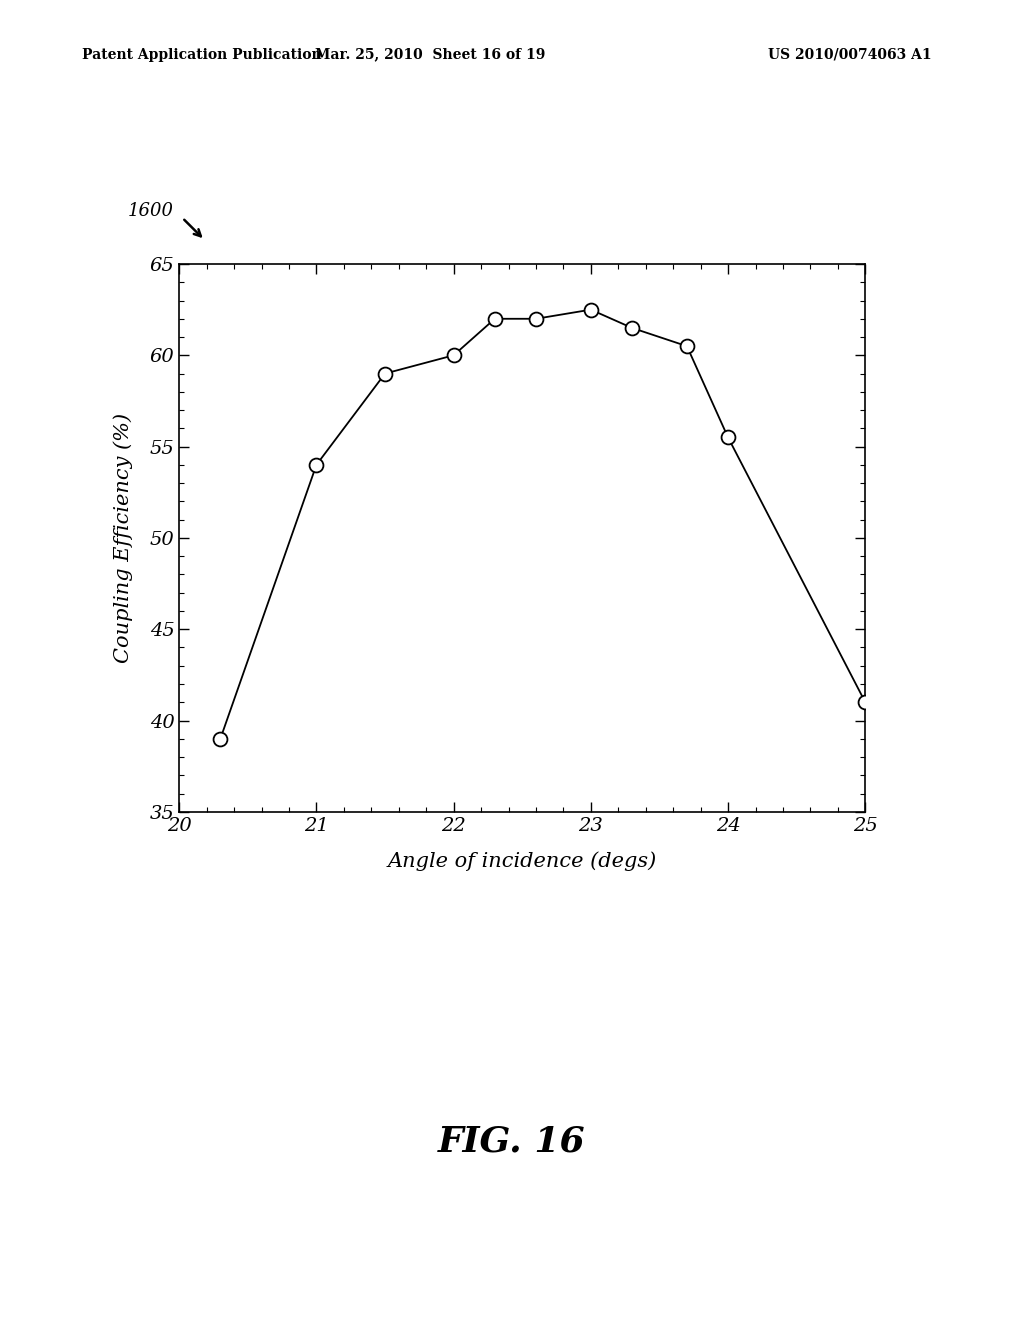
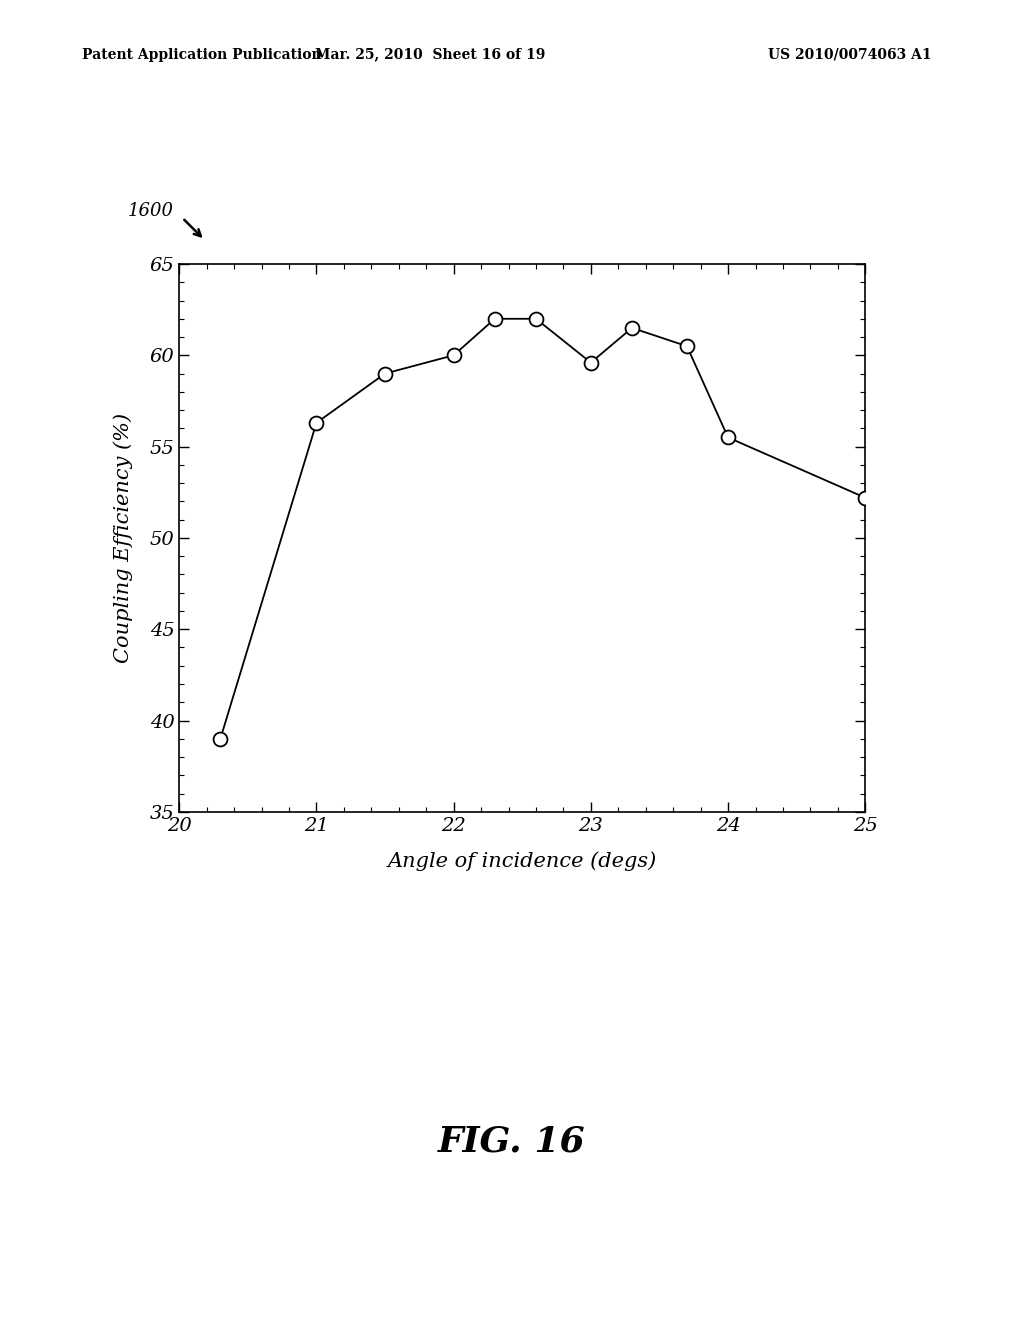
21: 54.0 -> 56.3
23: 62.5 -> 59.6
25: 41.0 -> 52.2
